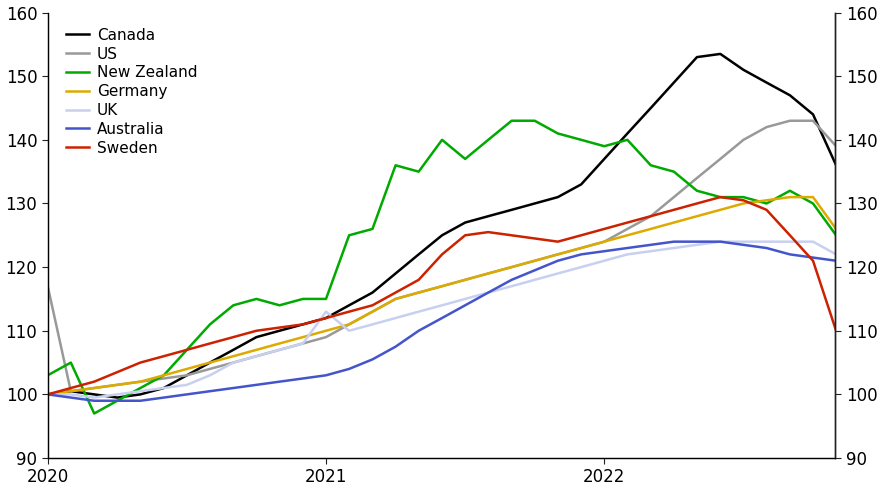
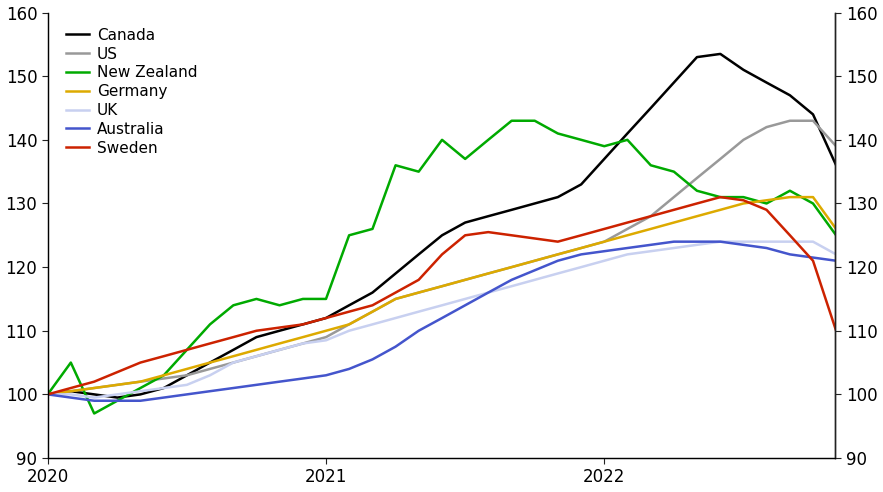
US/2020: 117.0 -> 100.0
New Zealand/2020: 103 -> 100
UK/2021: 113.0 -> 108.5
